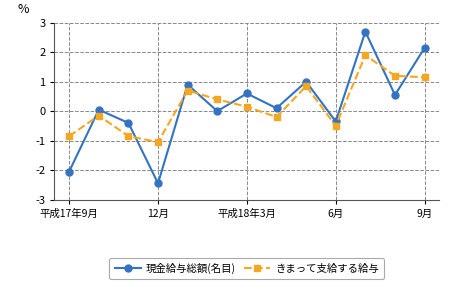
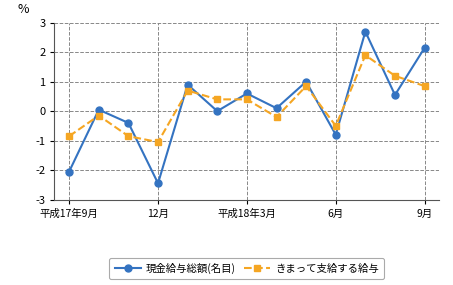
きまって支給する給与/平成18年3月: 0.15 -> 0.40
現金給与総額(名目)/6月: -0.35 -> -0.80
きまって支給する給与/9月: 1.15 -> 0.85
